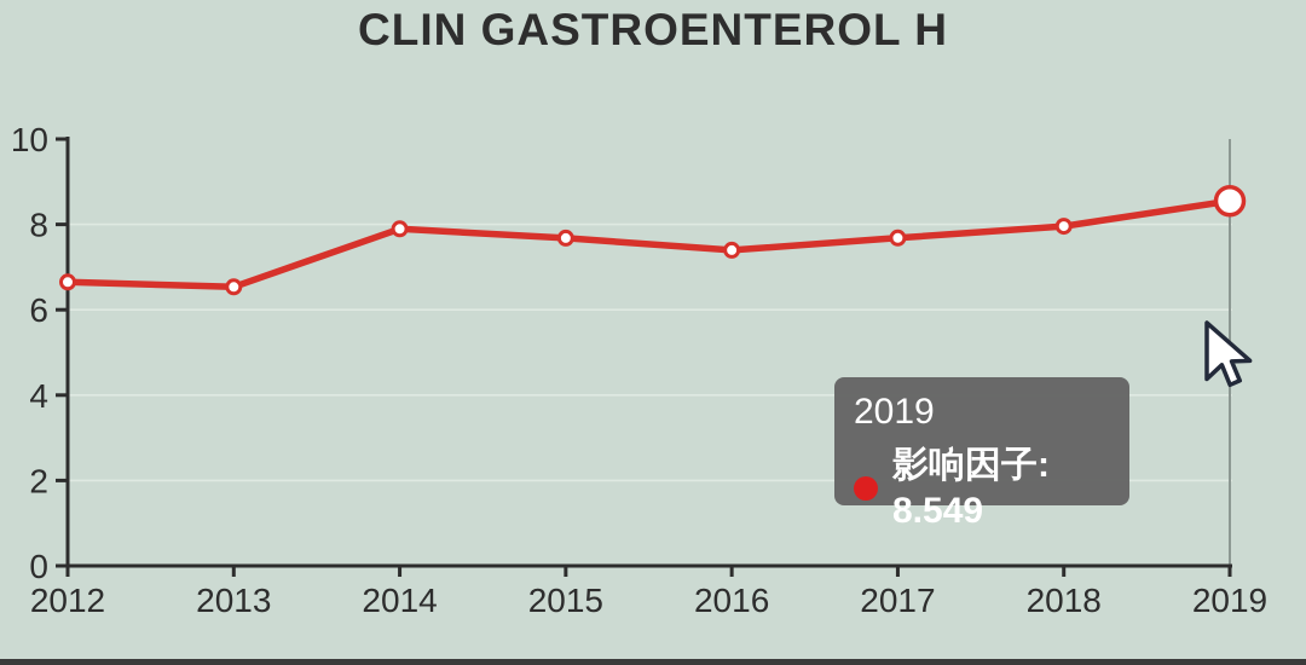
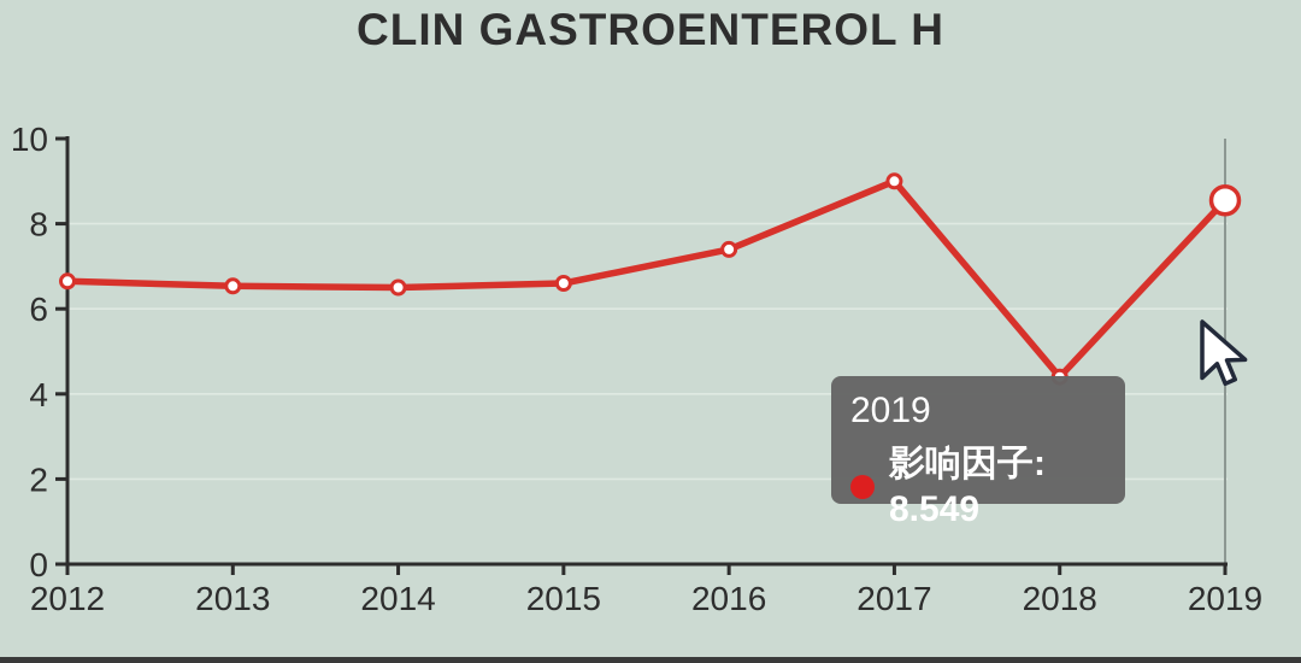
2014: 7.9 -> 6.5
2015: 7.7 -> 6.6
2017: 7.7 -> 9.0
2018: 8.0 -> 4.4
